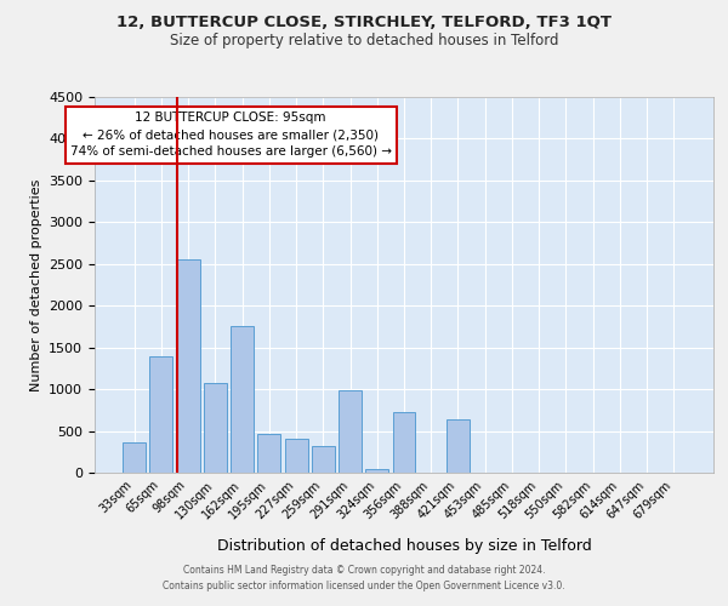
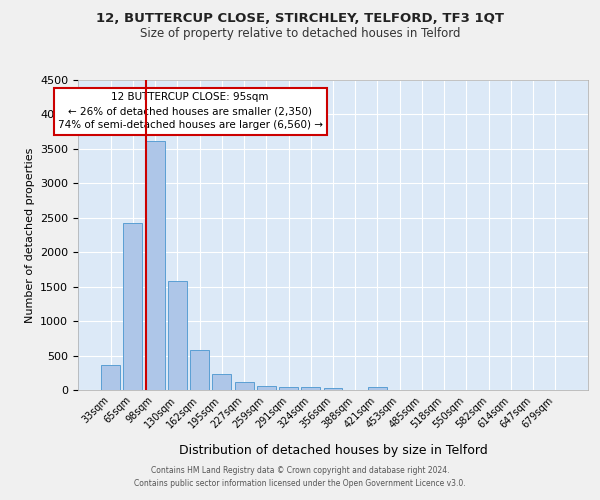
65sqm: 1400 -> 2430
98sqm: 2560 -> 3620
130sqm: 1080 -> 1580
162sqm: 1760 -> 580
195sqm: 460 -> 240
227sqm: 400 -> 110
259sqm: 320 -> 60
291sqm: 980 -> 40
356sqm: 720 -> 40
421sqm: 640 -> 50
